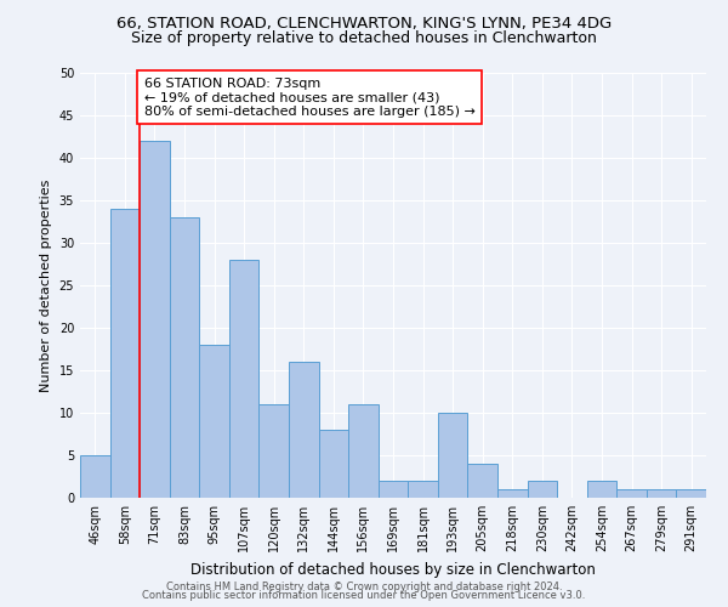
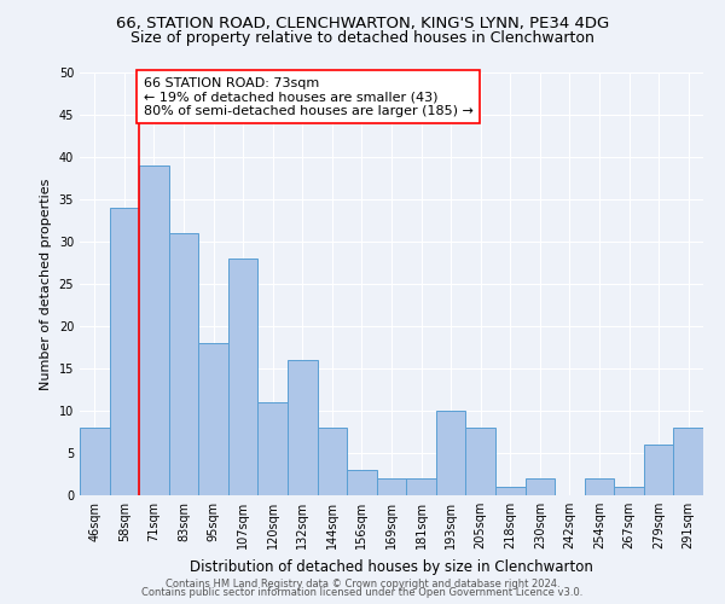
46sqm: 5 -> 8
71sqm: 42 -> 39
83sqm: 33 -> 31
156sqm: 11 -> 3
205sqm: 4 -> 8
279sqm: 1 -> 6
291sqm: 1 -> 8
